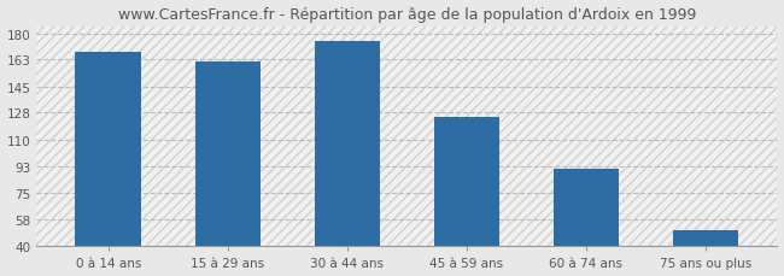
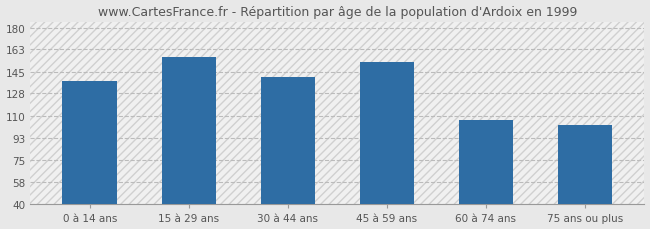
0 à 14 ans: 168 -> 138
15 à 29 ans: 162 -> 157
30 à 44 ans: 175 -> 141
45 à 59 ans: 125 -> 153
60 à 74 ans: 91 -> 107
75 ans ou plus: 51 -> 103
